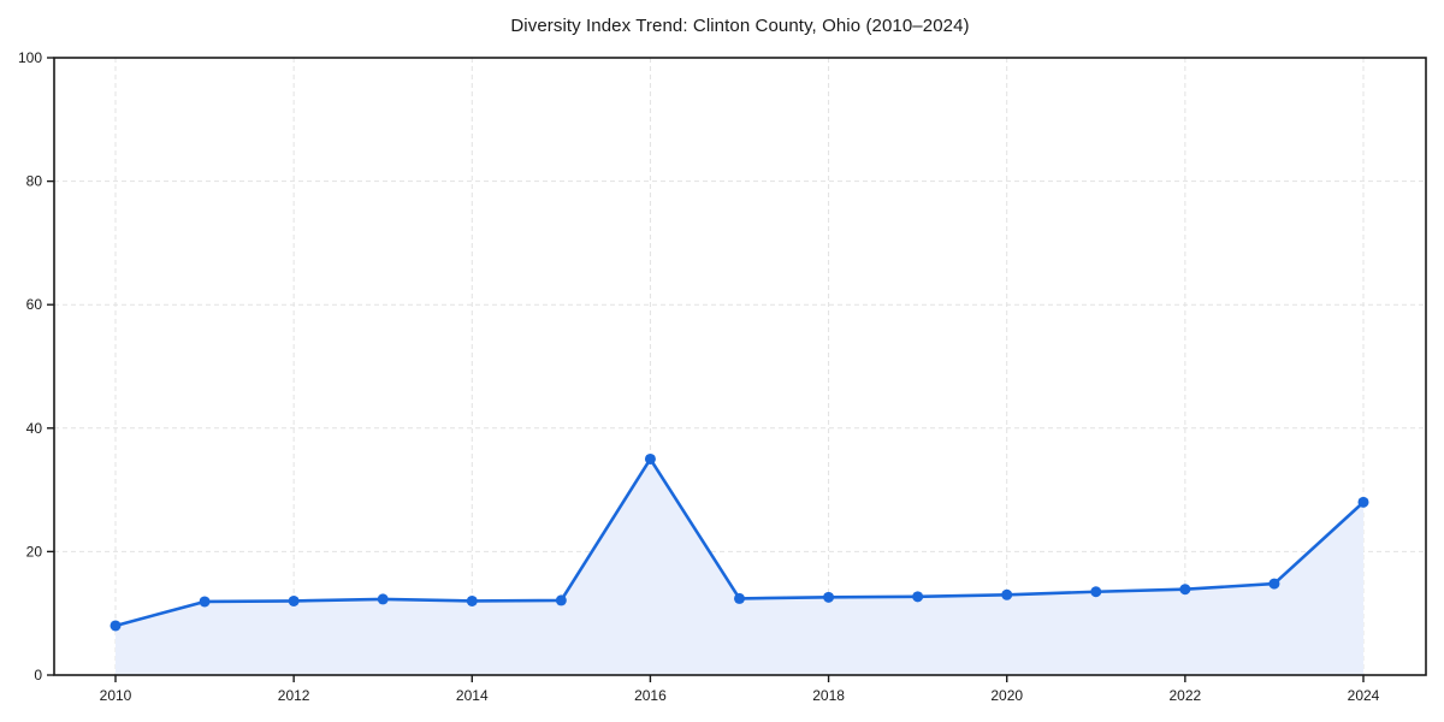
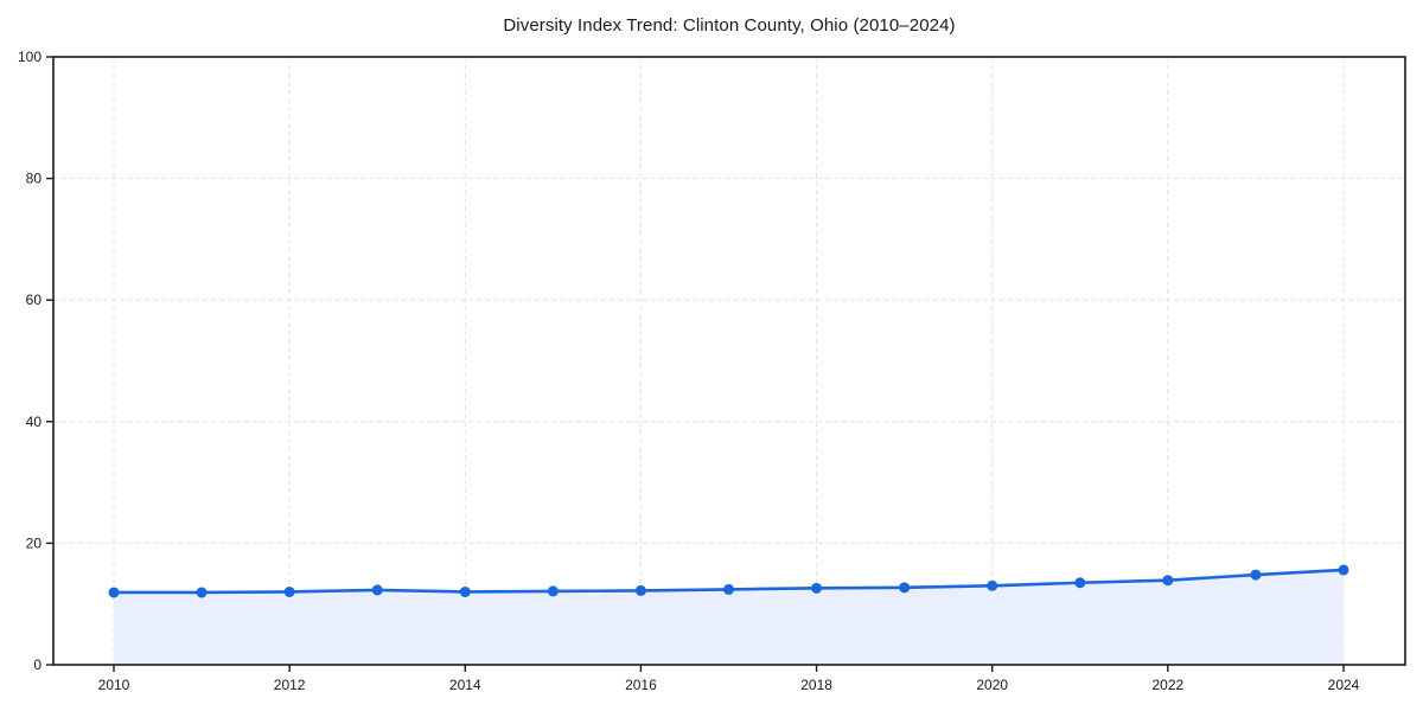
2010: 8 -> 12
2016: 35 -> 12
2024: 28 -> 16
